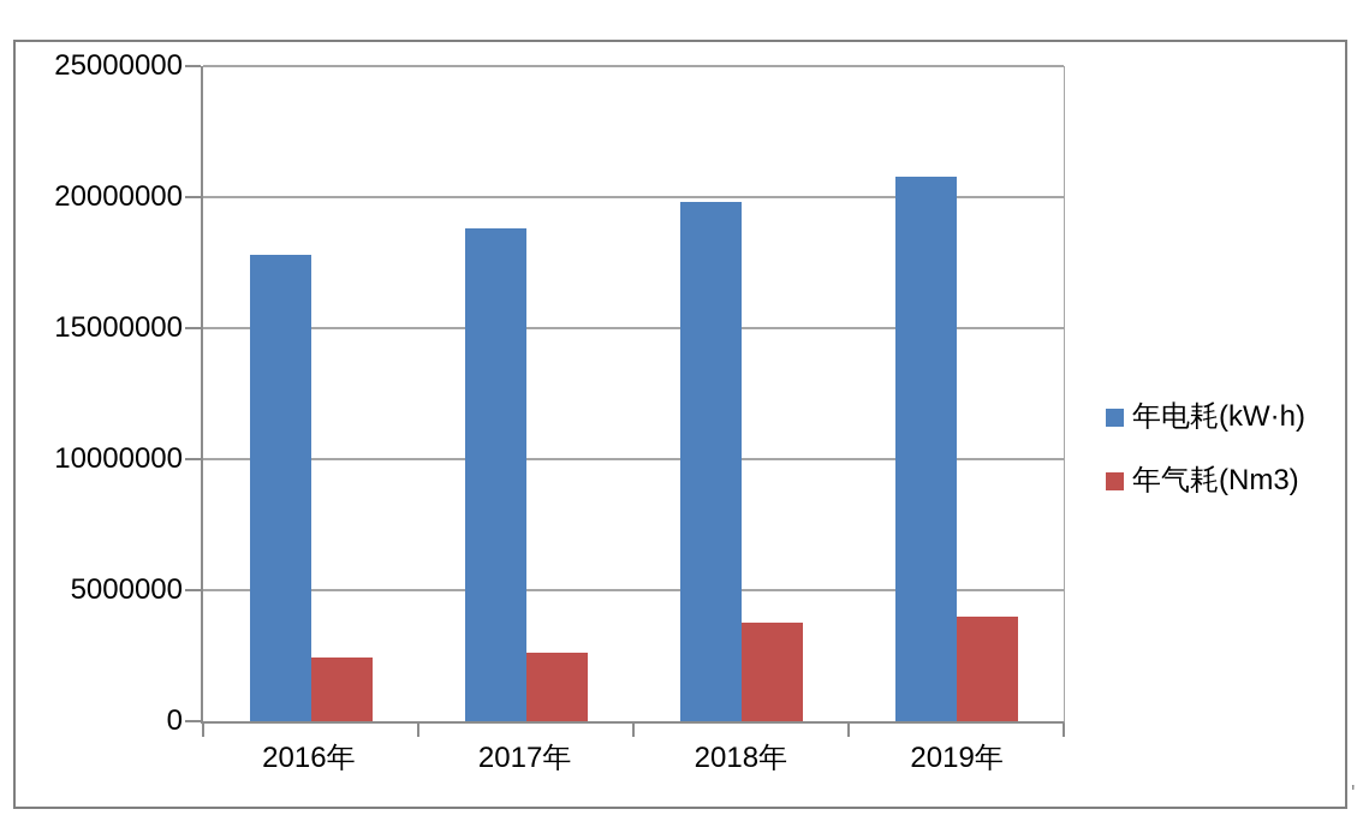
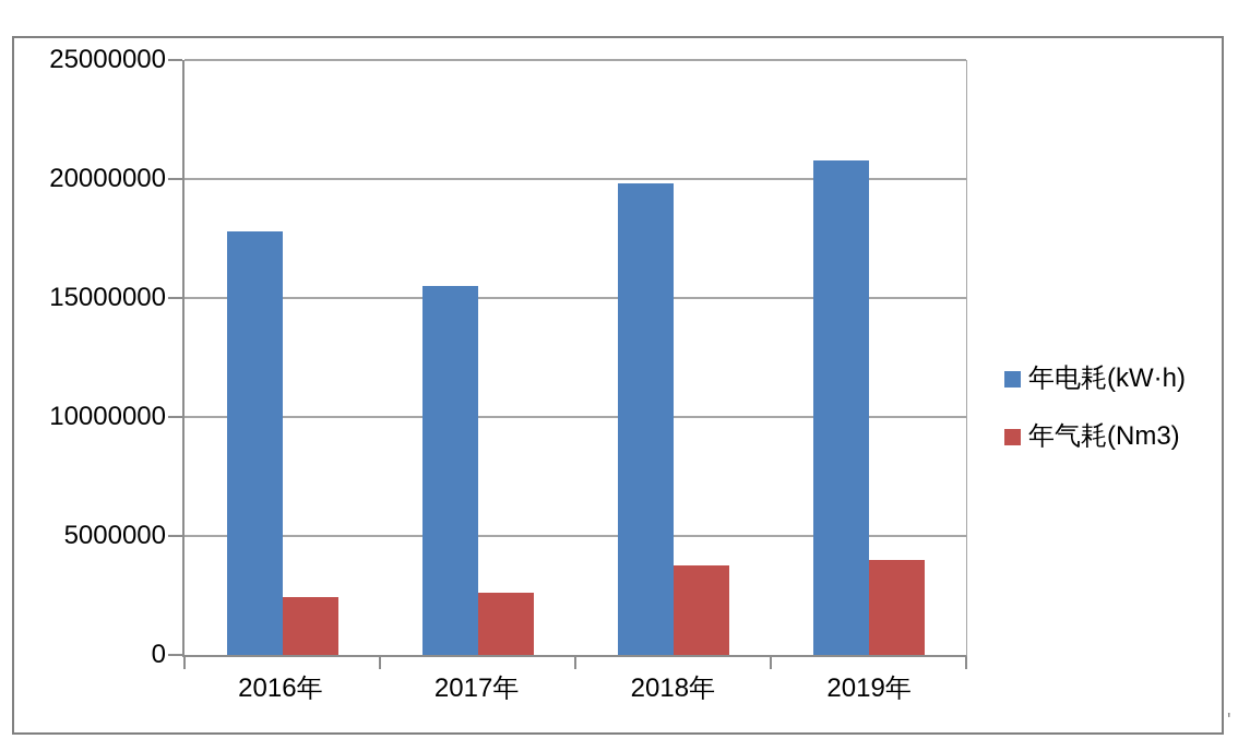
年电耗(kW·h)/2017年: 18800000 -> 15500000
